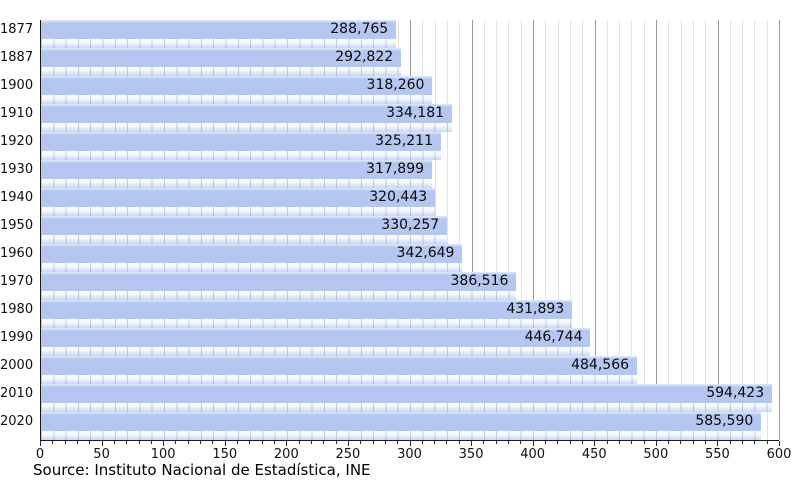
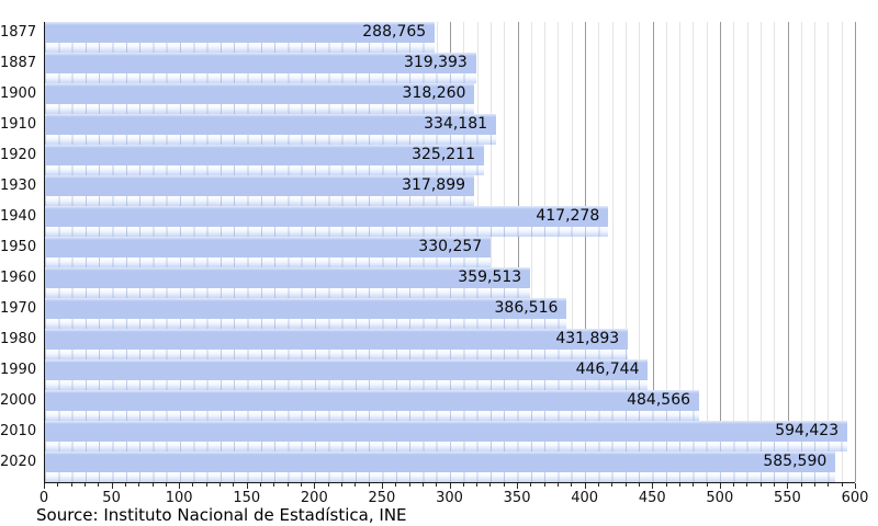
1887: 292,822 -> 319,393
1940: 320,443 -> 417,278
1960: 342,649 -> 359,513
